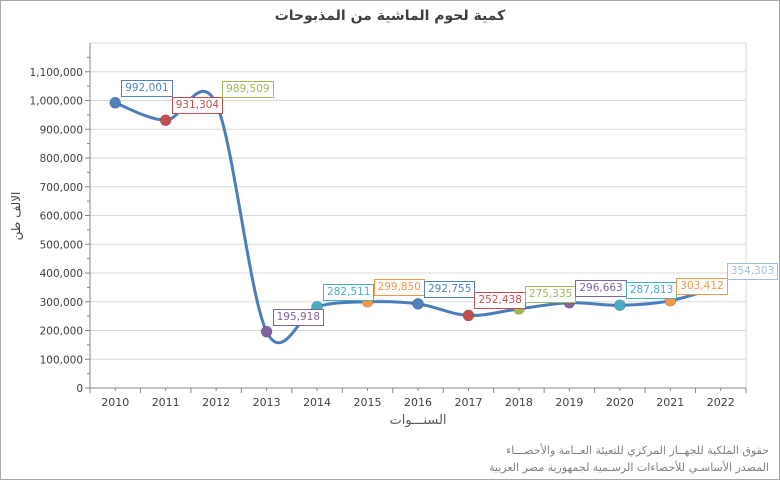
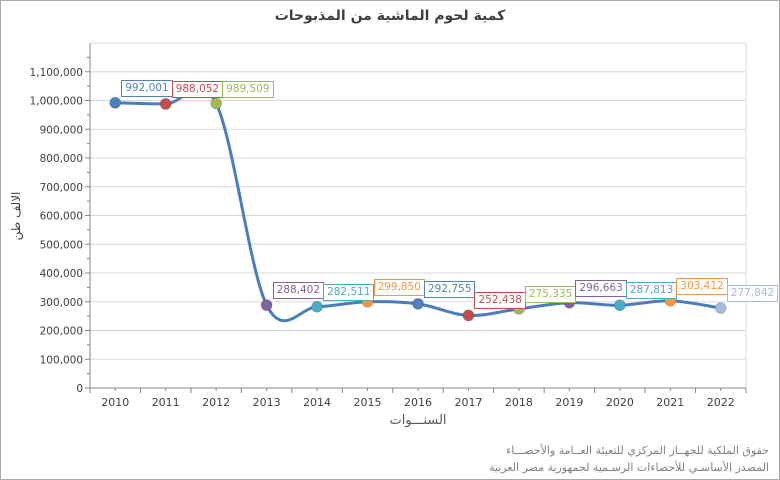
2011: 931,304 -> 988,052
2013: 195,918 -> 288,402
2022: 354,303 -> 277,842
